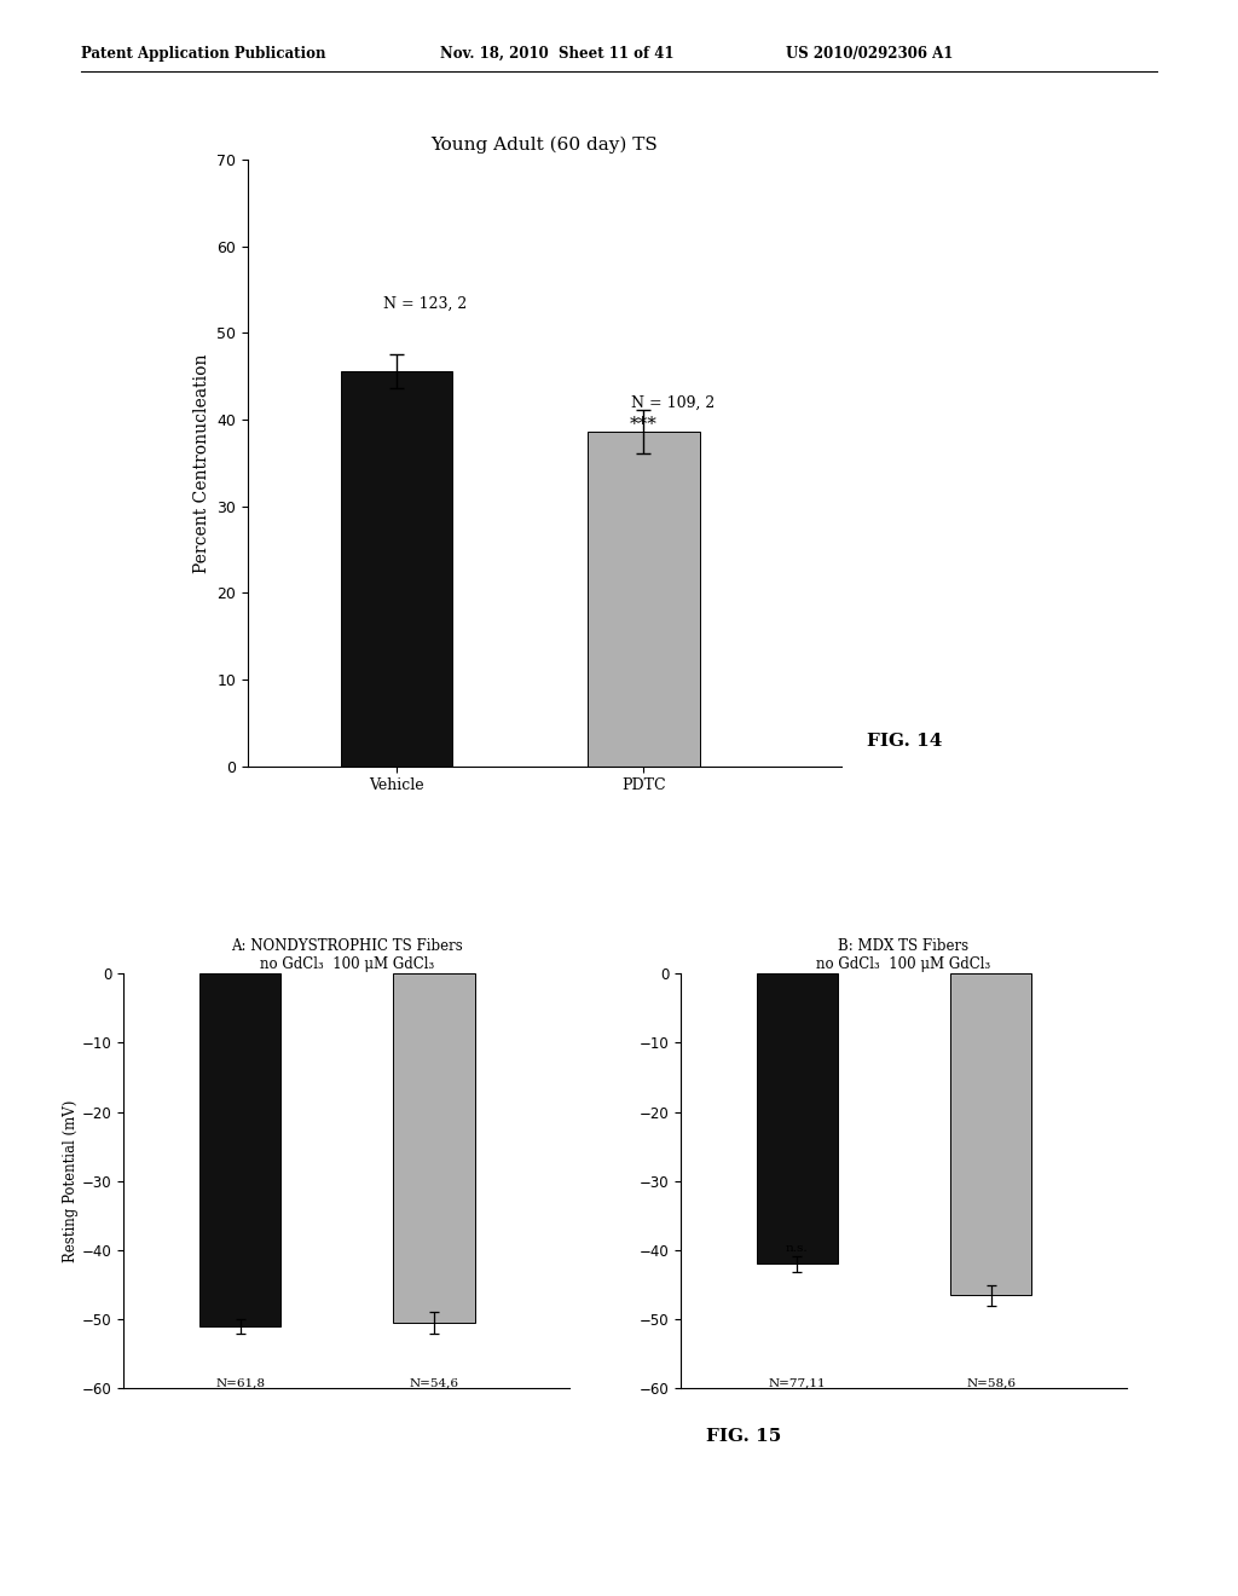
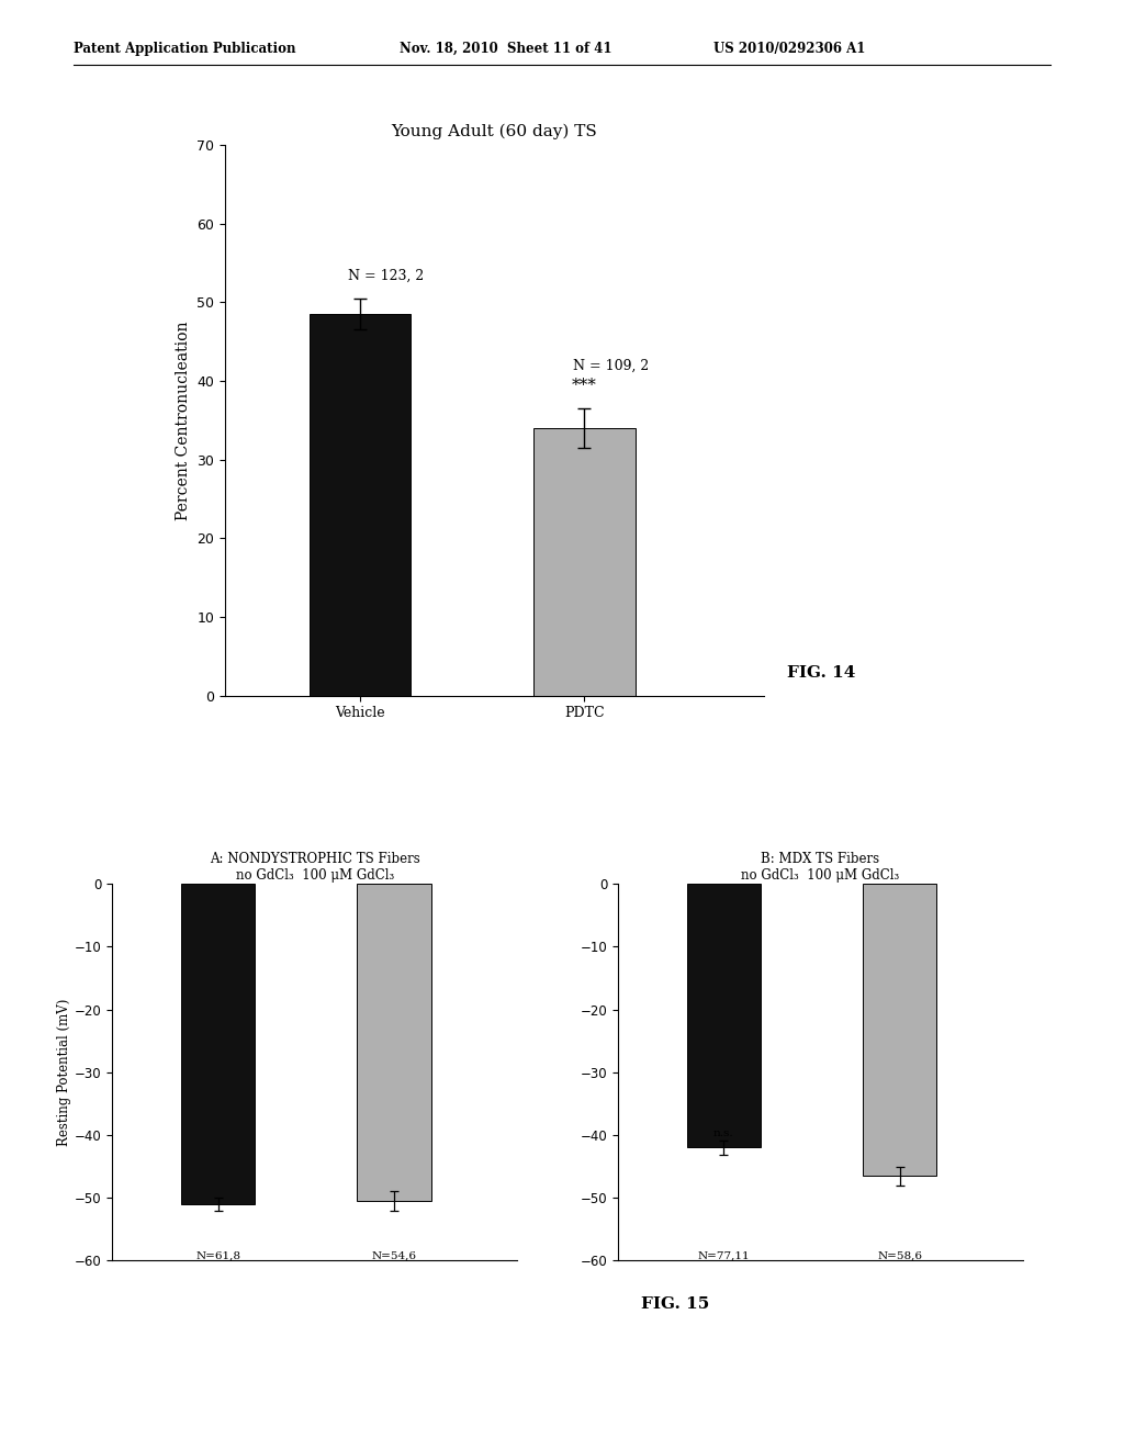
Young Adult (60 day) TS/Vehicle: 45.6 -> 48.5
Young Adult (60 day) TS/PDTC: 38.6 -> 34.0
